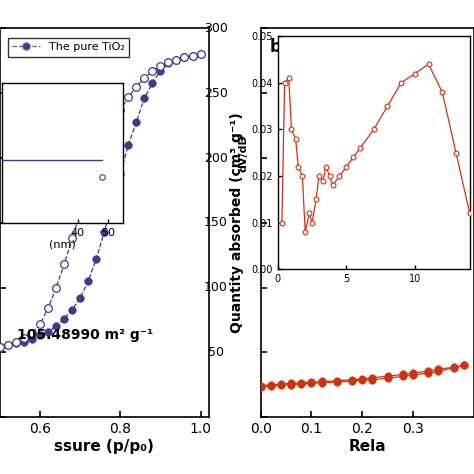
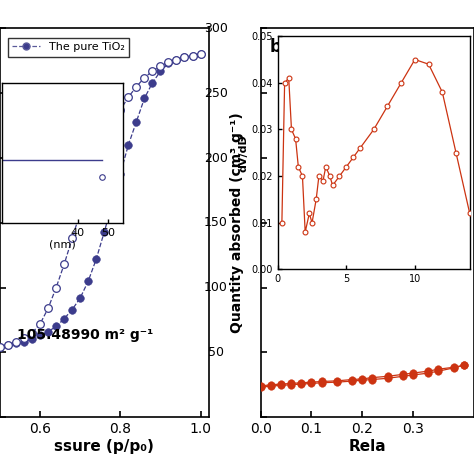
10: 0.042 -> 0.045
